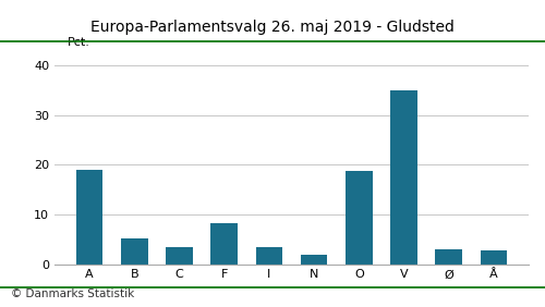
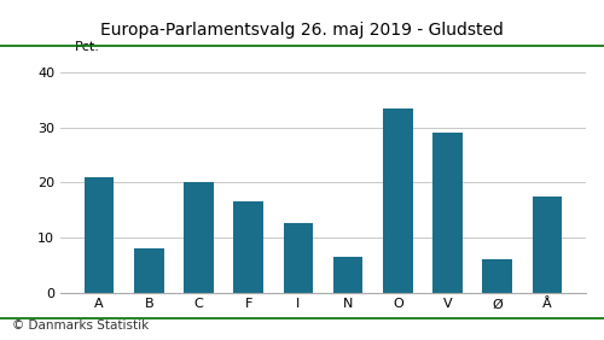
A: 19.0 -> 21.0
B: 5.2 -> 8.0
C: 3.5 -> 20.0
F: 8.2 -> 16.5
I: 3.3 -> 12.5
N: 1.8 -> 6.5
O: 18.8 -> 33.5
V: 35.0 -> 29.0
Ø: 3.0 -> 6.0
Å: 2.8 -> 17.5
